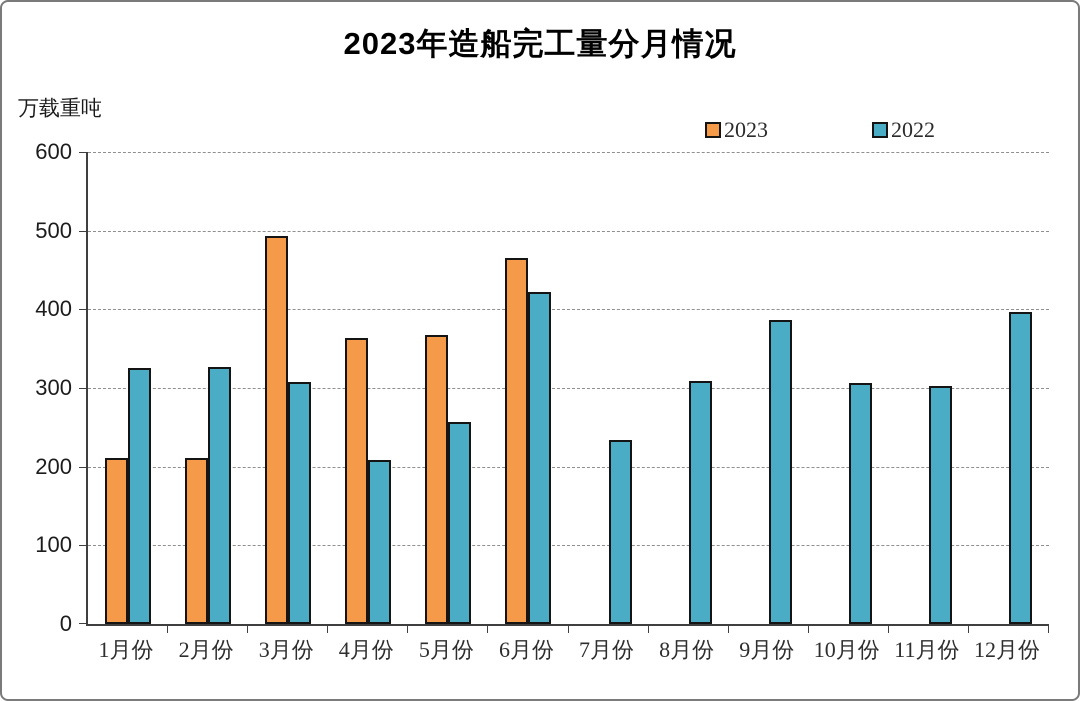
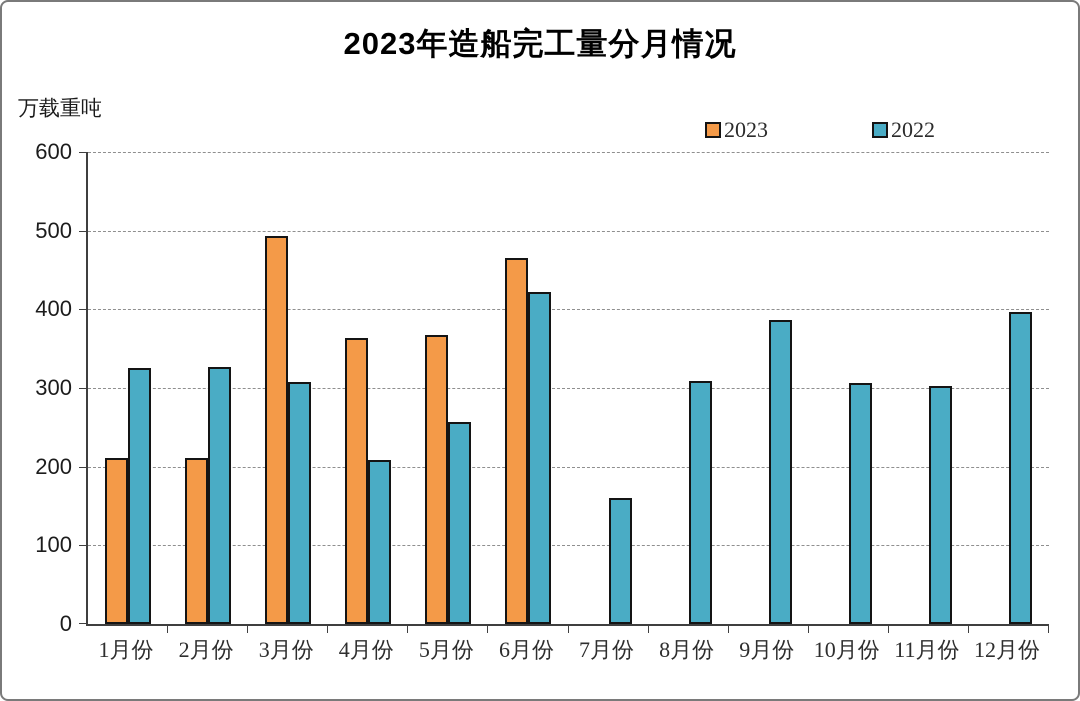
2022/7月份: 230 -> 160
